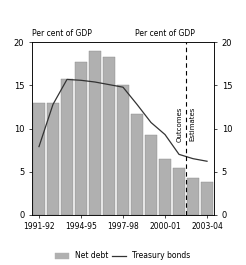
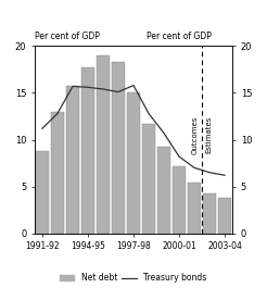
Net debt/1991-92: 13.0 -> 8.8
Treasury bonds/1991-92: 7.9 -> 11.2
Treasury bonds/1997-98: 14.8 -> 15.8
Net debt/2000-01: 6.5 -> 7.2
Treasury bonds/2000-01: 9.3 -> 8.2
